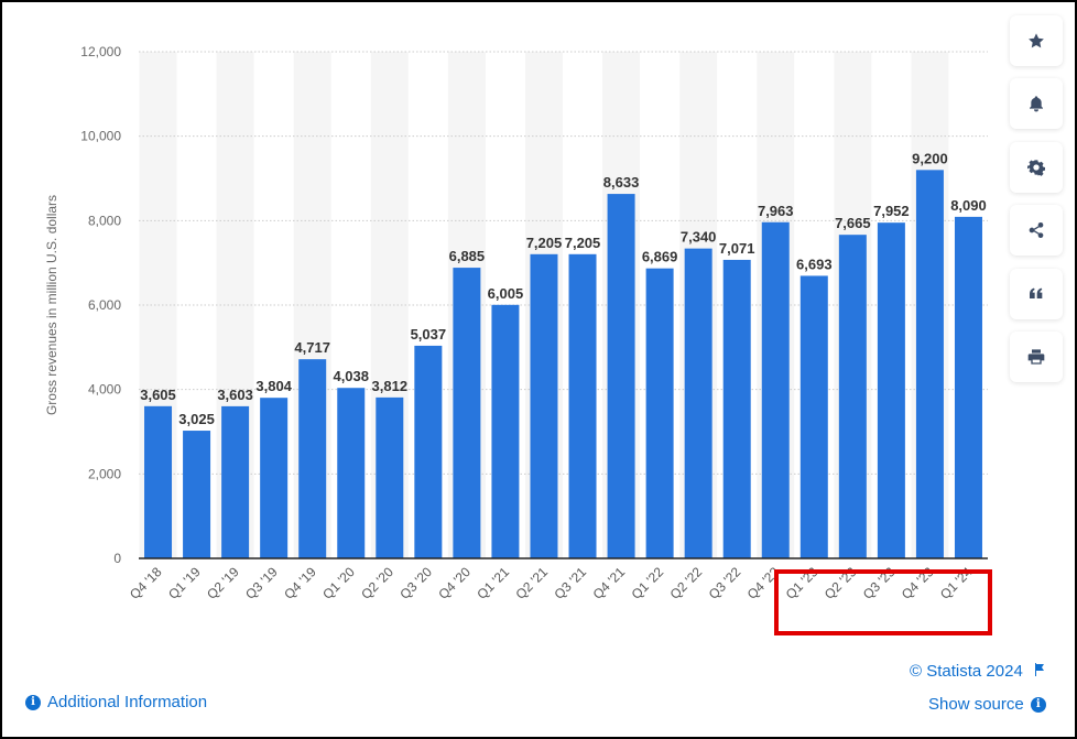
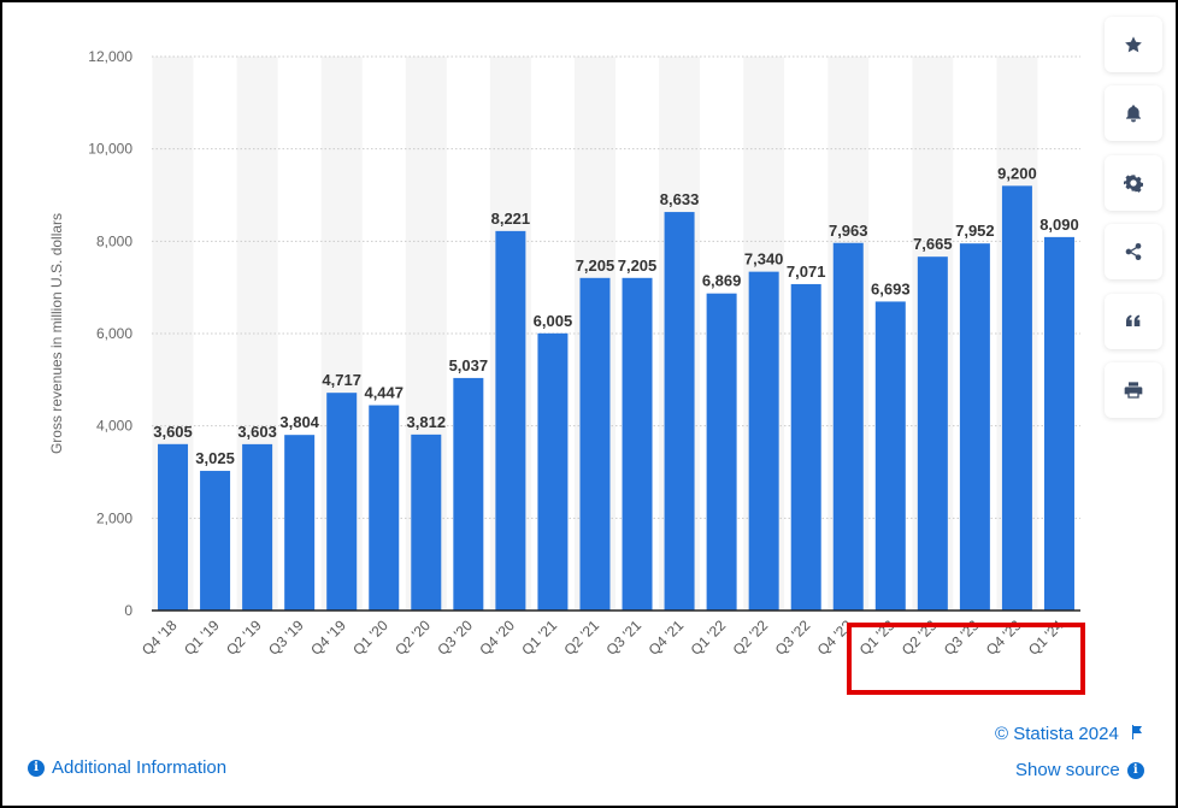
Q1 '20: 4,038 -> 4,447
Q4 '20: 6,885 -> 8,221
